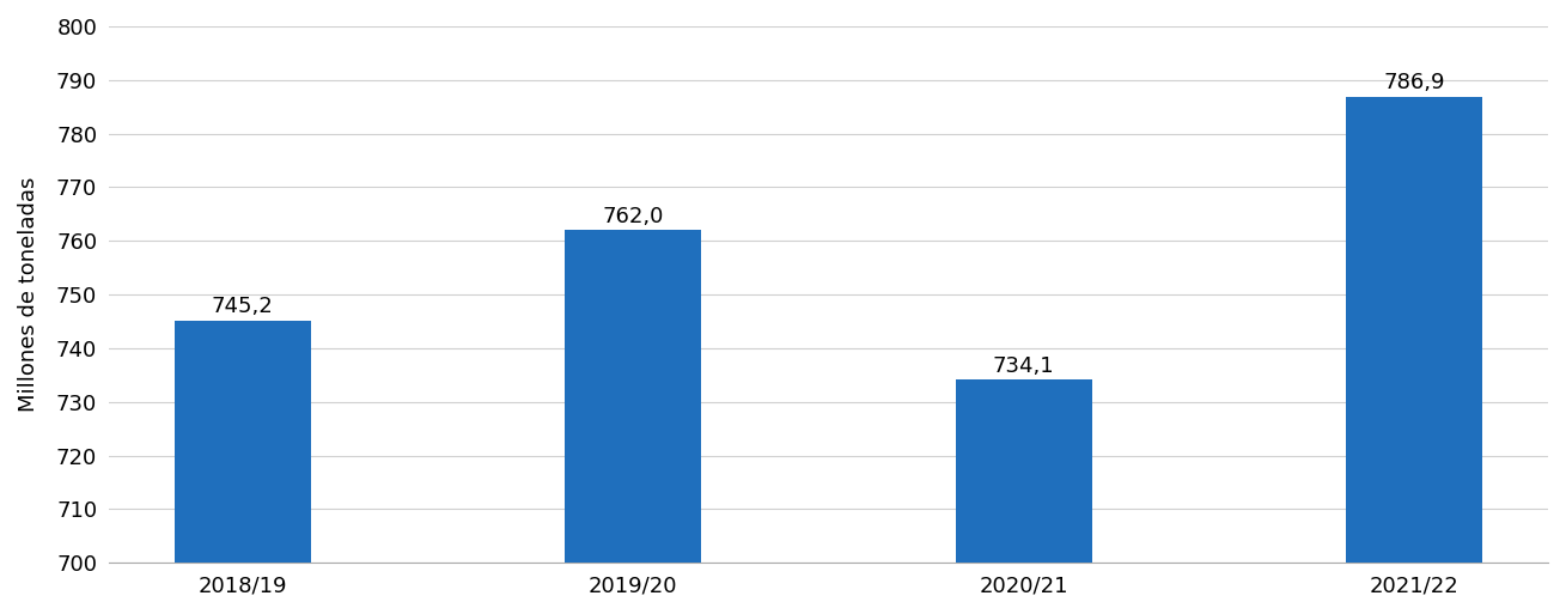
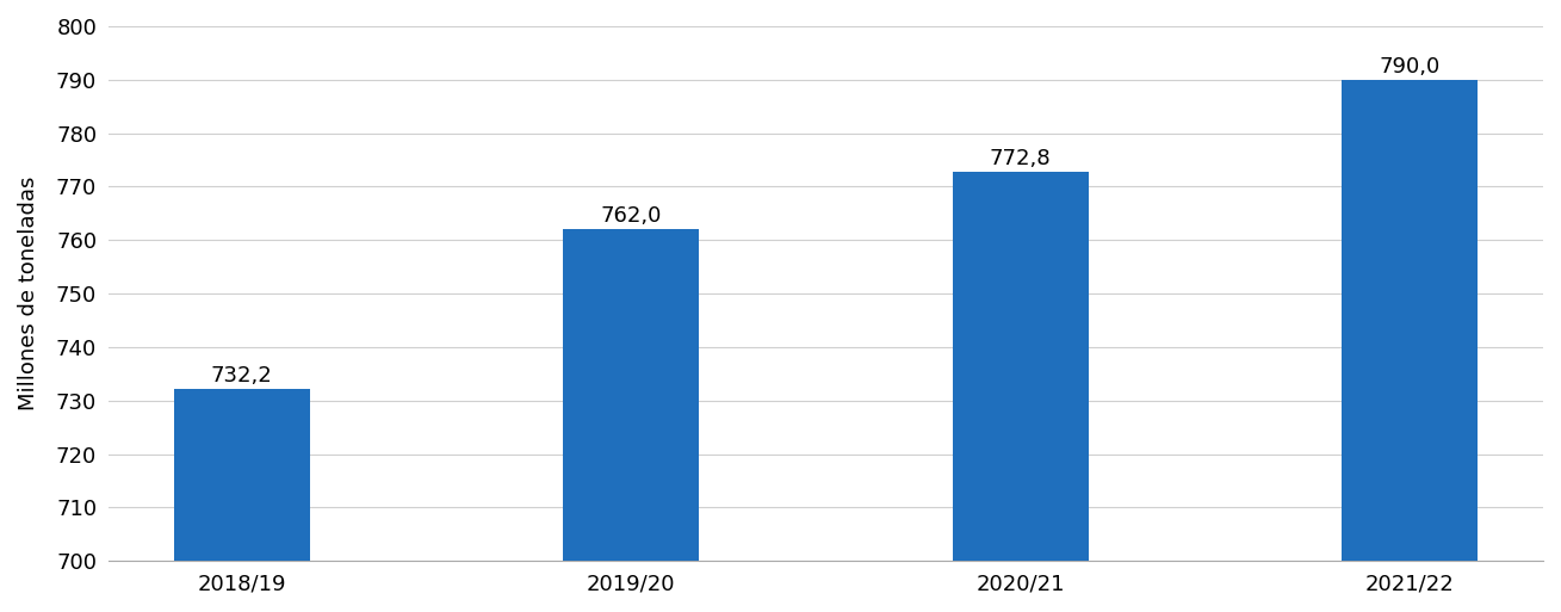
2018/19: 745,2 -> 732,2
2020/21: 734,1 -> 772,8
2021/22: 786,9 -> 790,0
